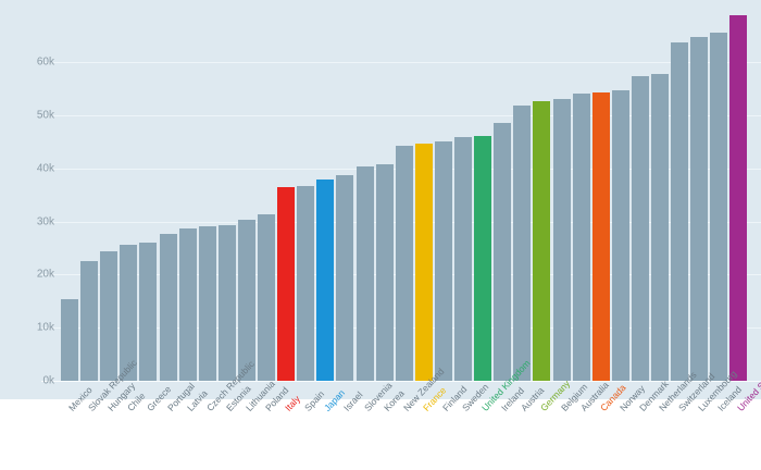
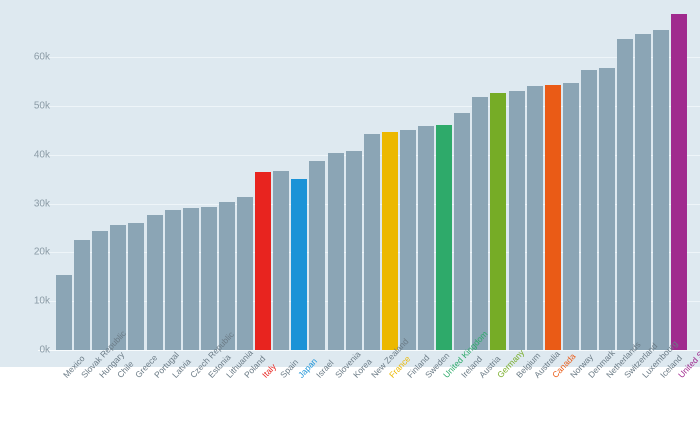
Japan: 38k -> 35k
